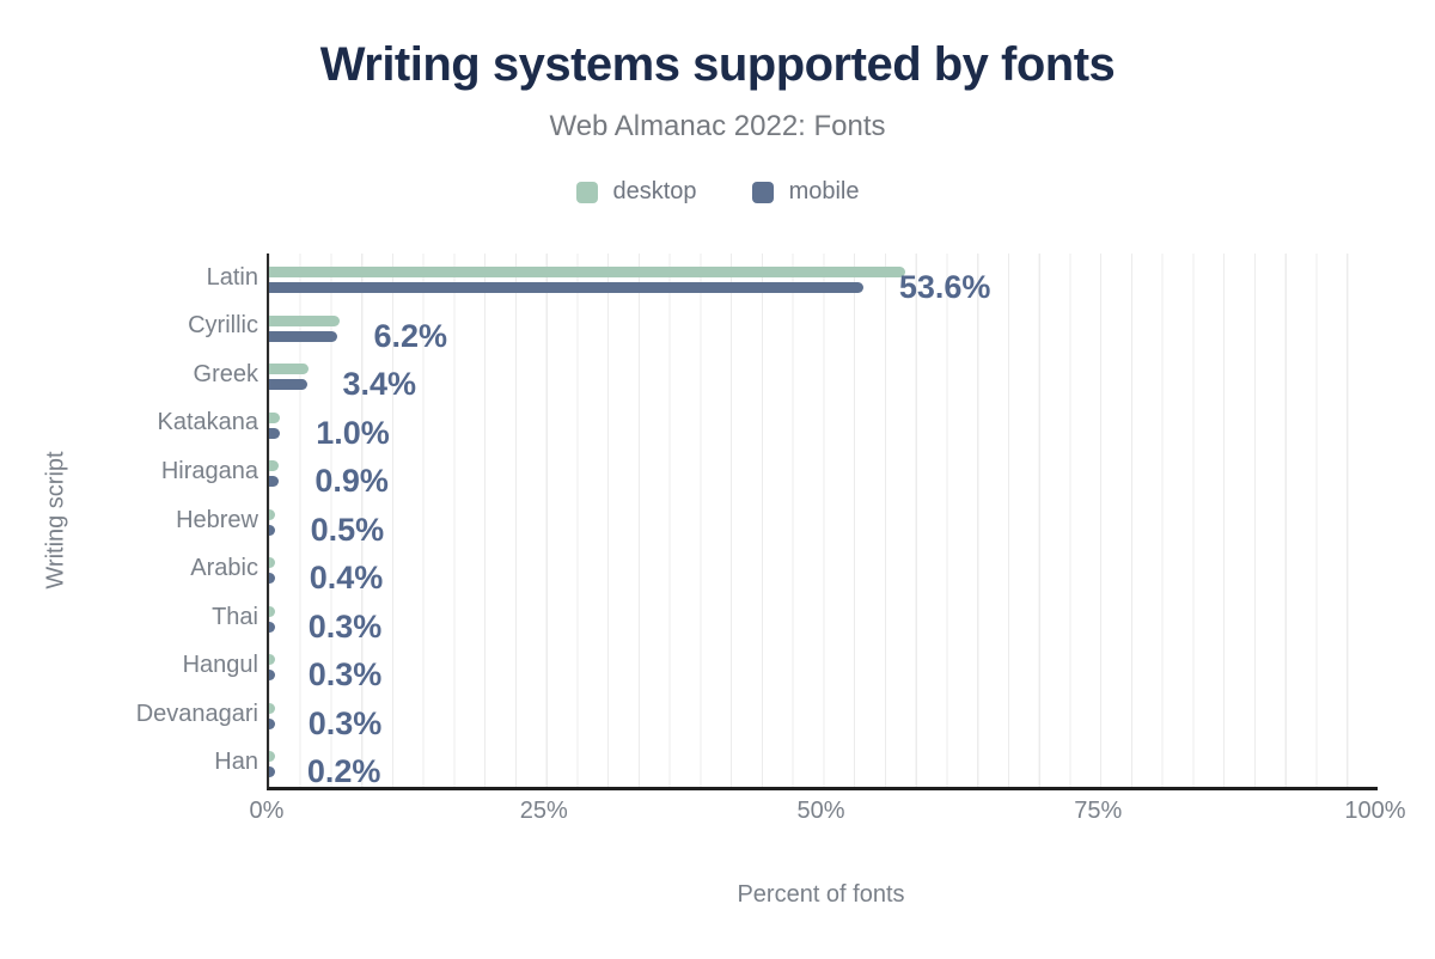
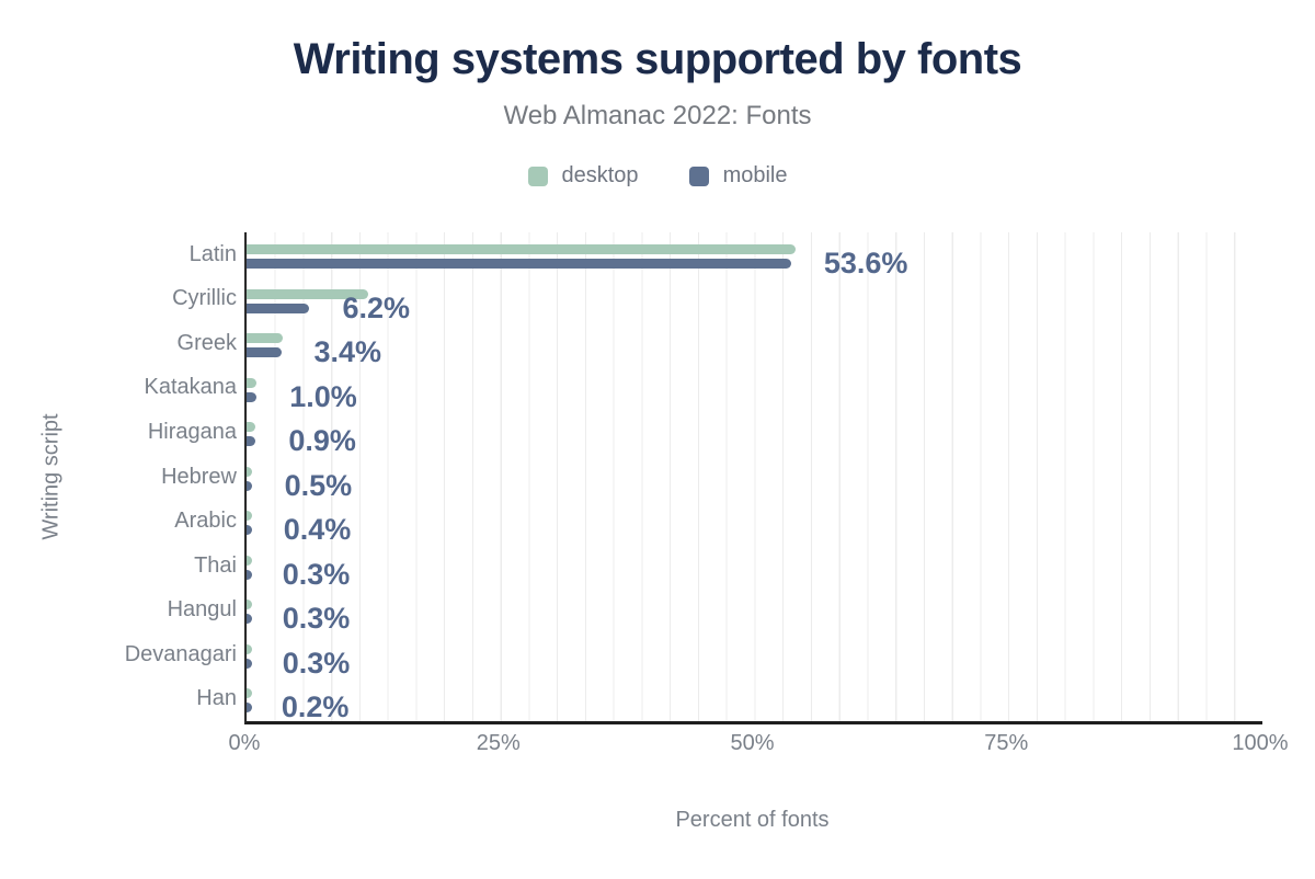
desktop/Latin: 57% -> 54%
desktop/Cyrillic: 6% -> 12%
